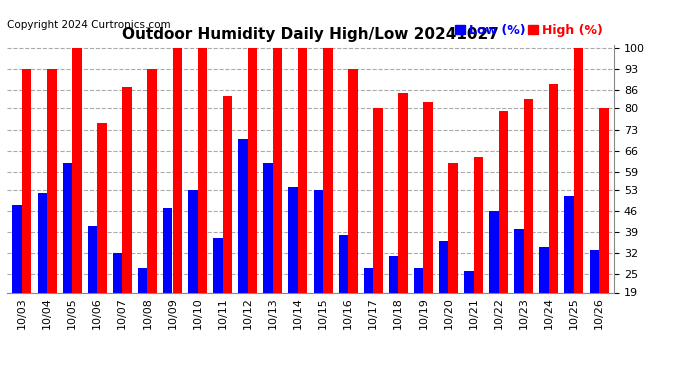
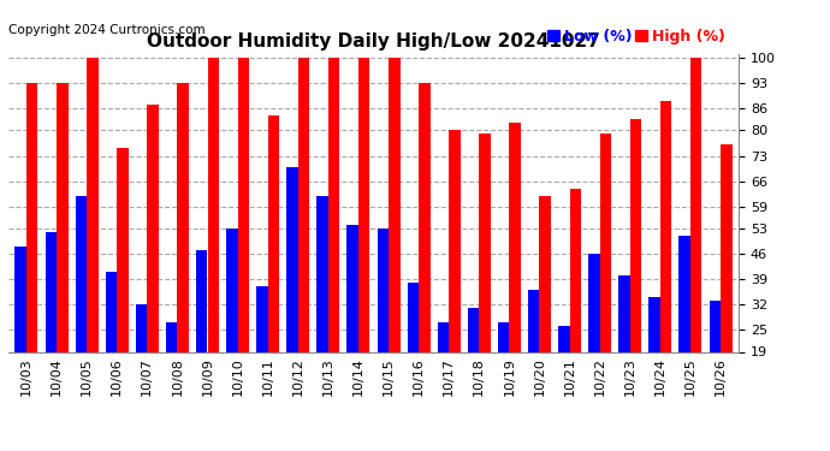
High (%)/10/18: 85 -> 79
High (%)/10/26: 80 -> 76
